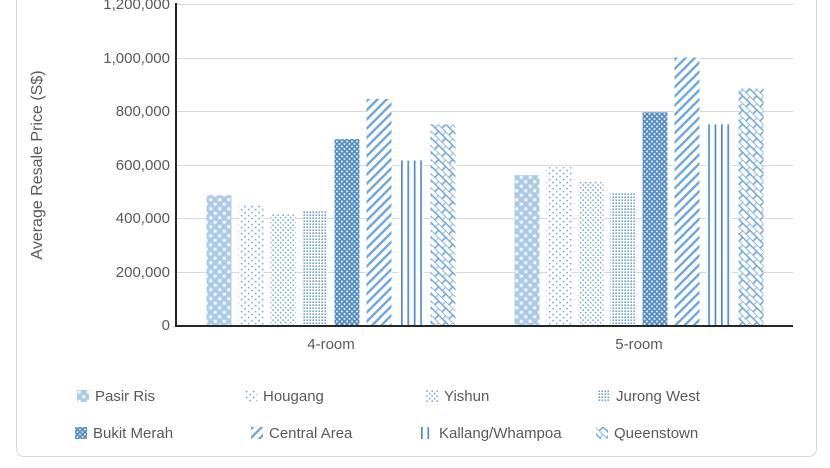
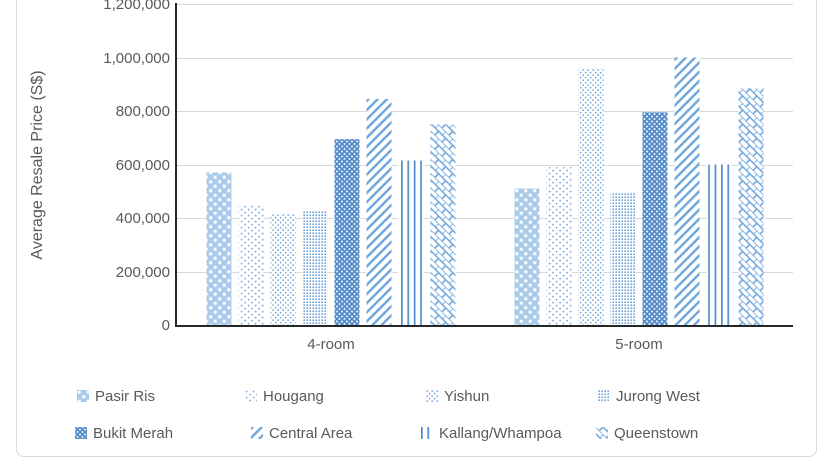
Pasir Ris/4-room: 480000 -> 570000
Pasir Ris/5-room: 560000 -> 510000
Yishun/5-room: 540000 -> 960000
Kallang/Whampoa/5-room: 750000 -> 600000
